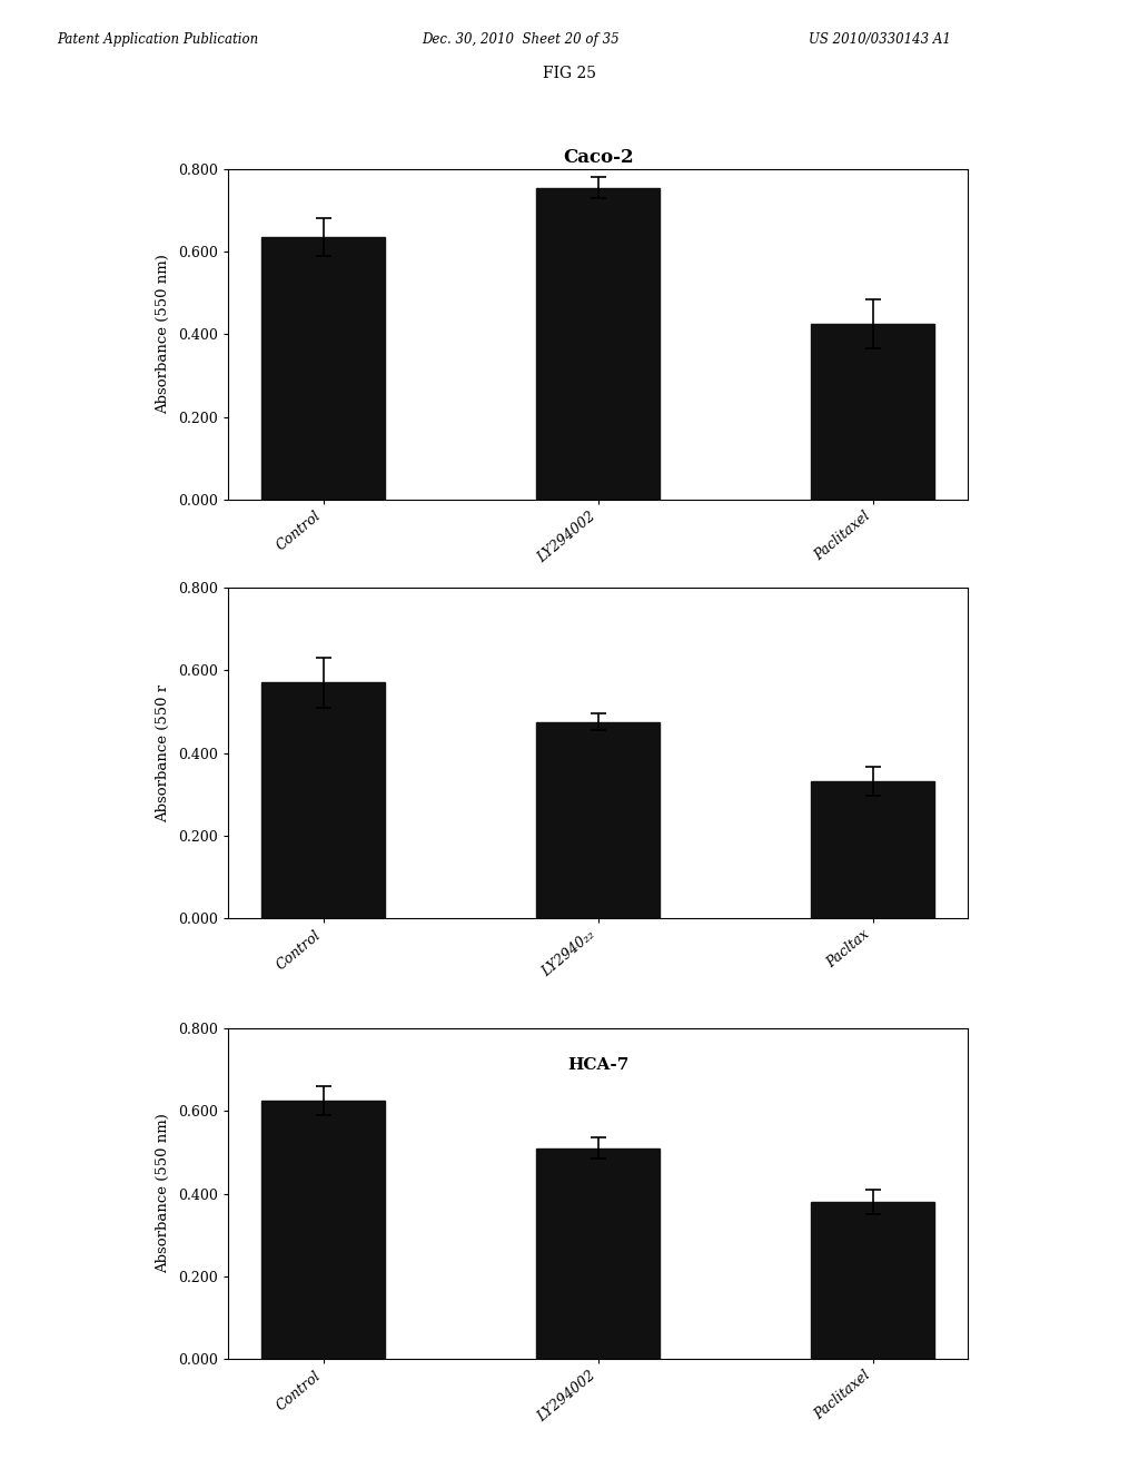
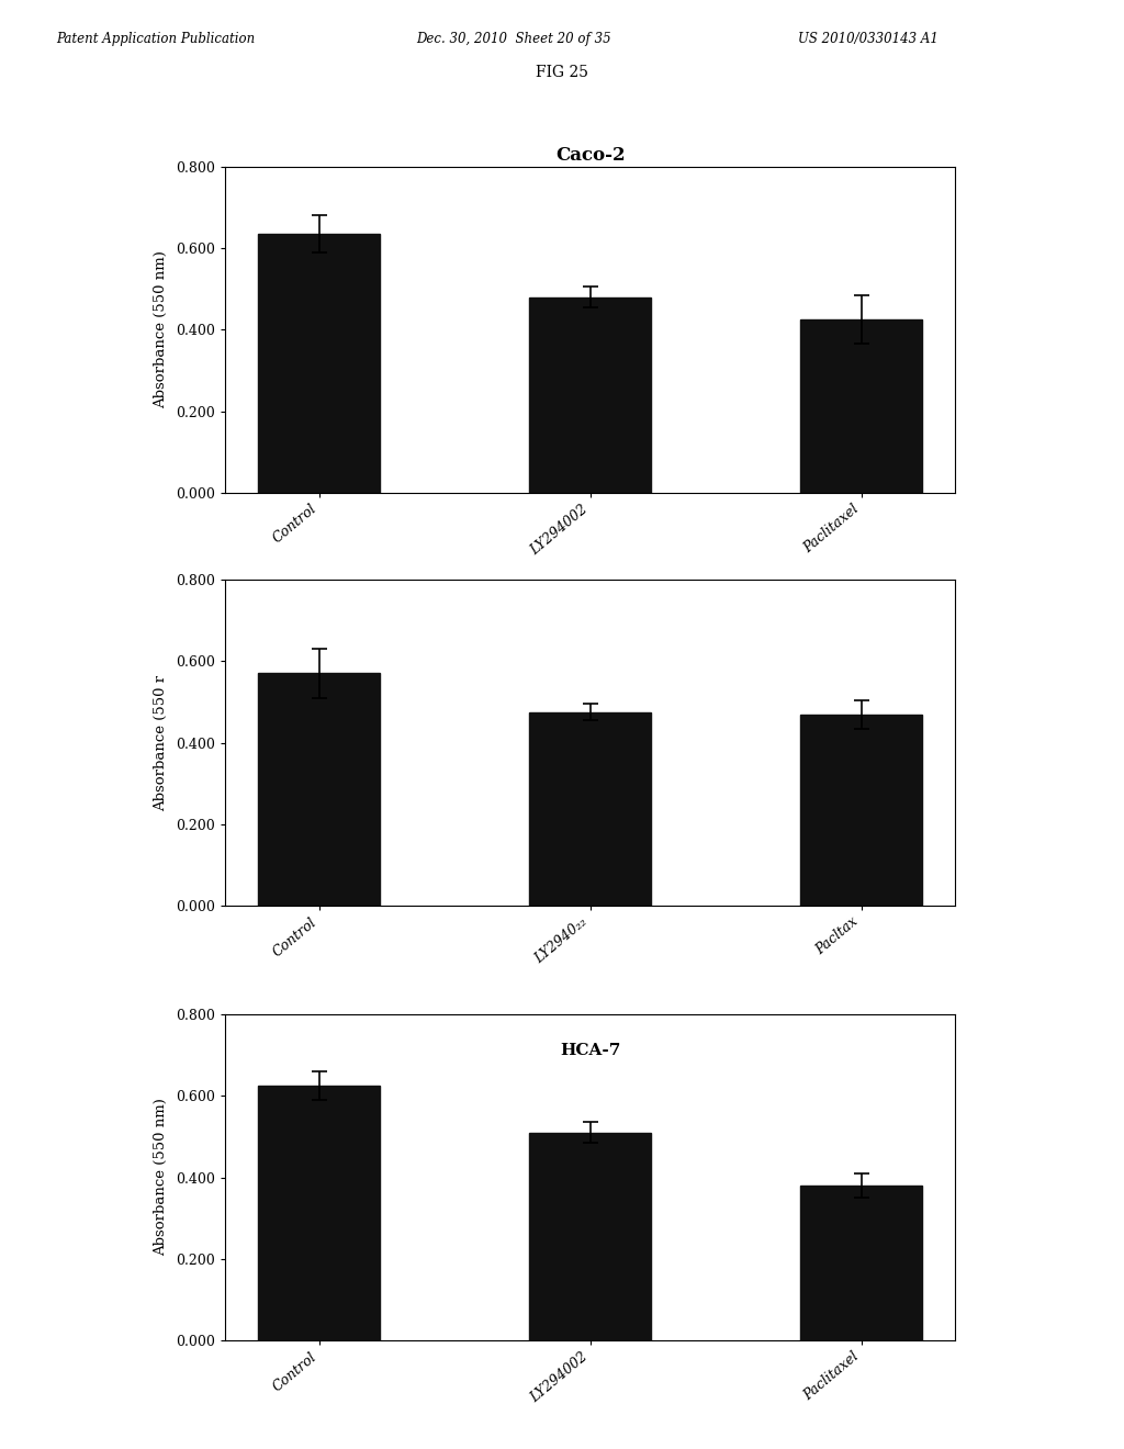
Caco-2/LY294002: 0.755 -> 0.480
Pacltax: 0.330 -> 0.468
